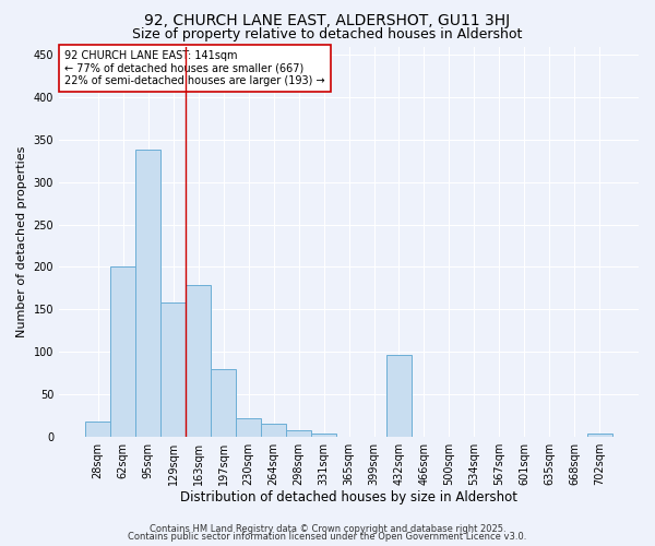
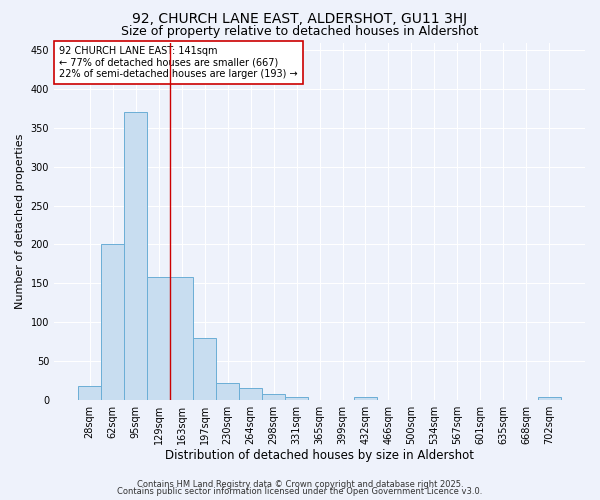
95sqm: 338 -> 370
163sqm: 178 -> 158
432sqm: 96 -> 4
